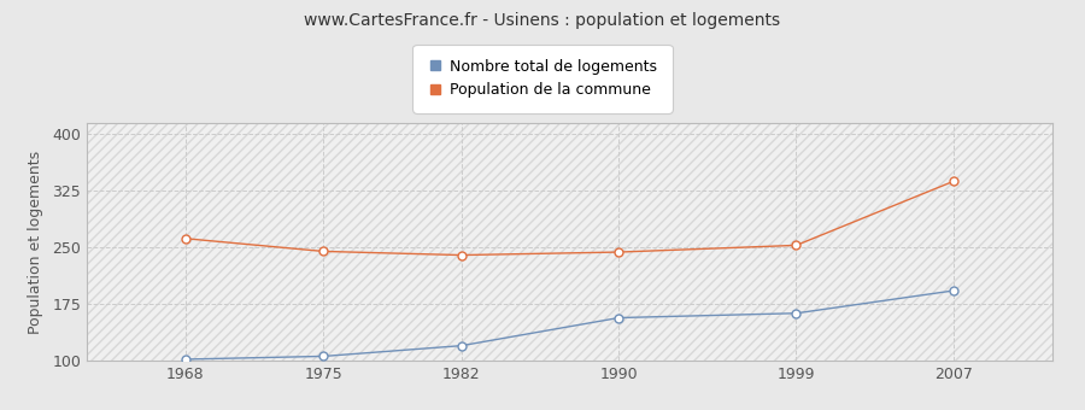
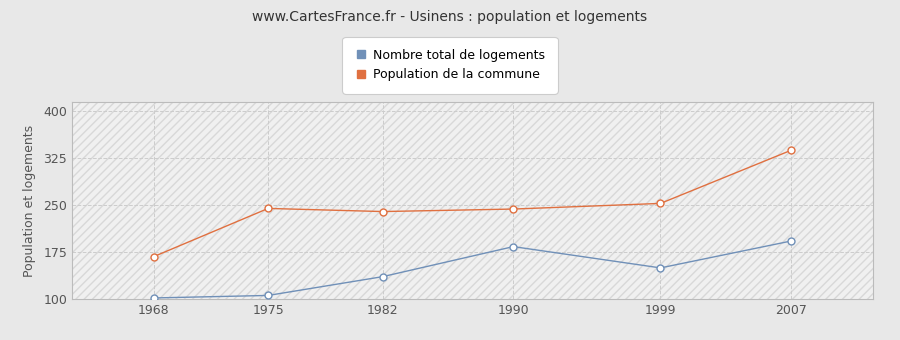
Population de la commune/1968: 262 -> 168
Nombre total de logements/1982: 120 -> 136
Nombre total de logements/1990: 157 -> 184
Nombre total de logements/1999: 163 -> 150
